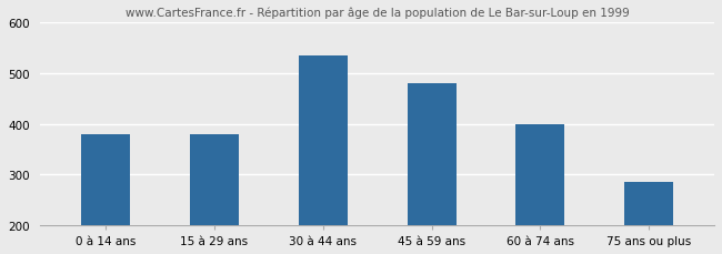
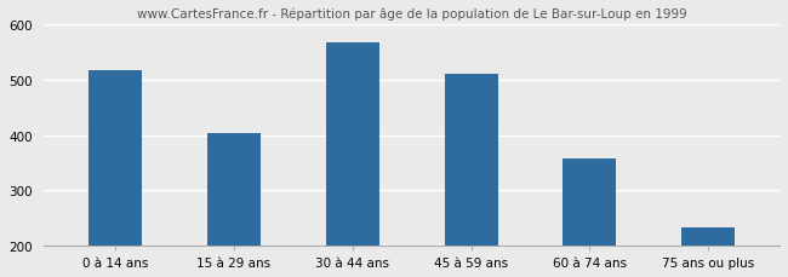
0 à 14 ans: 380 -> 518
15 à 29 ans: 380 -> 403
30 à 44 ans: 535 -> 568
45 à 59 ans: 480 -> 510
60 à 74 ans: 400 -> 358
75 ans ou plus: 285 -> 233
